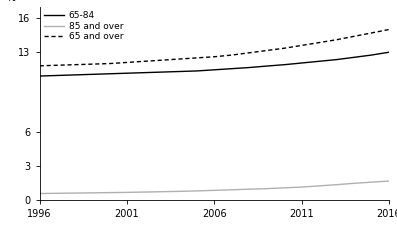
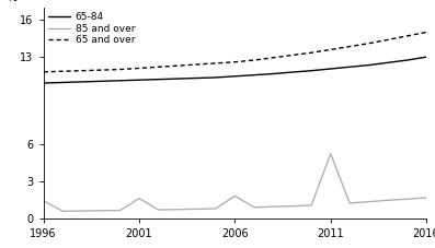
85 and over/1996: 0.6 -> 1.4
85 and over/2001: 0.7 -> 1.6
85 and over/2006: 0.8 -> 1.8
85 and over/2011: 1.1 -> 5.2
